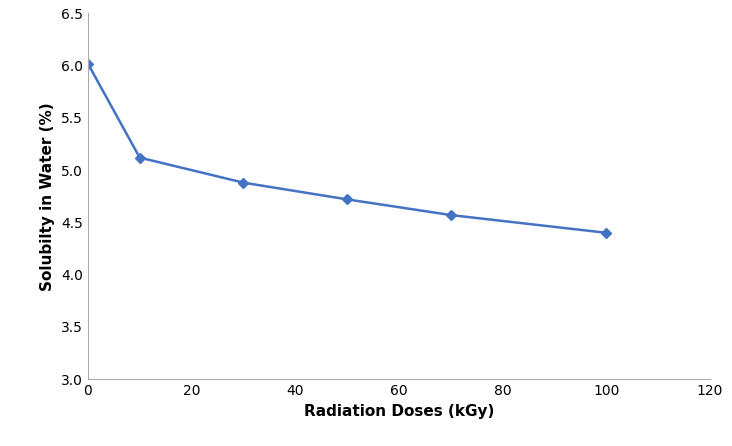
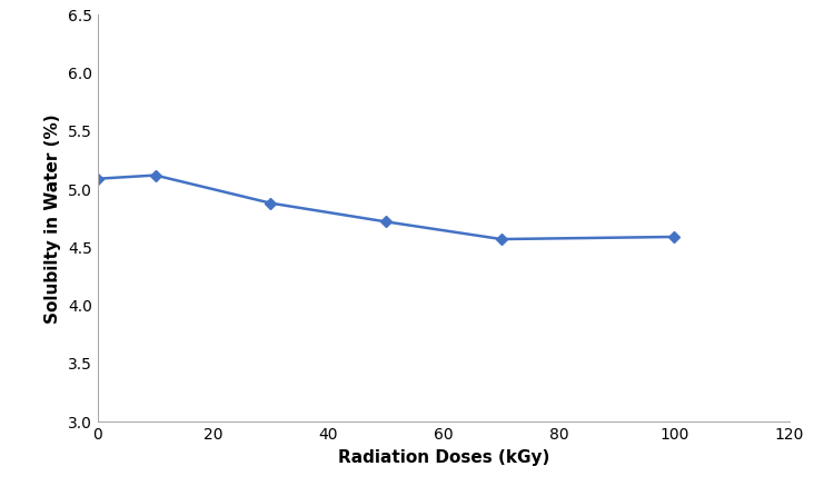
0: 6.02 -> 5.09
100: 4.40 -> 4.59
